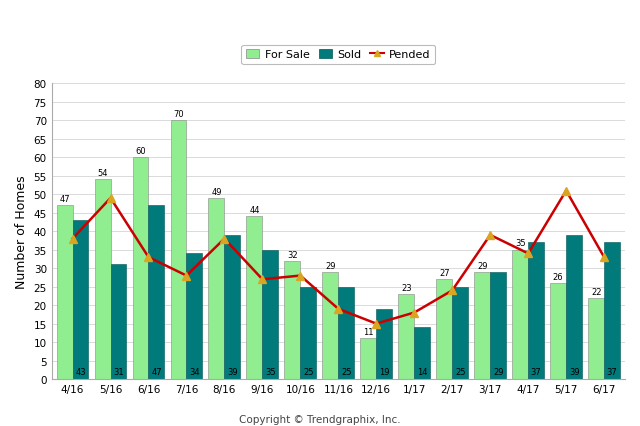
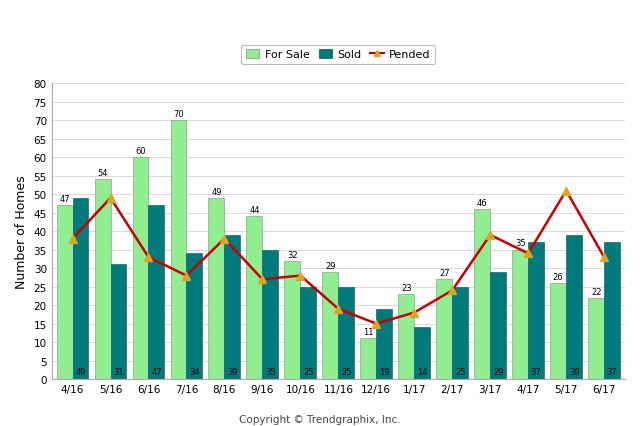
Sold/4/16: 43 -> 49
For Sale/3/17: 29 -> 46
